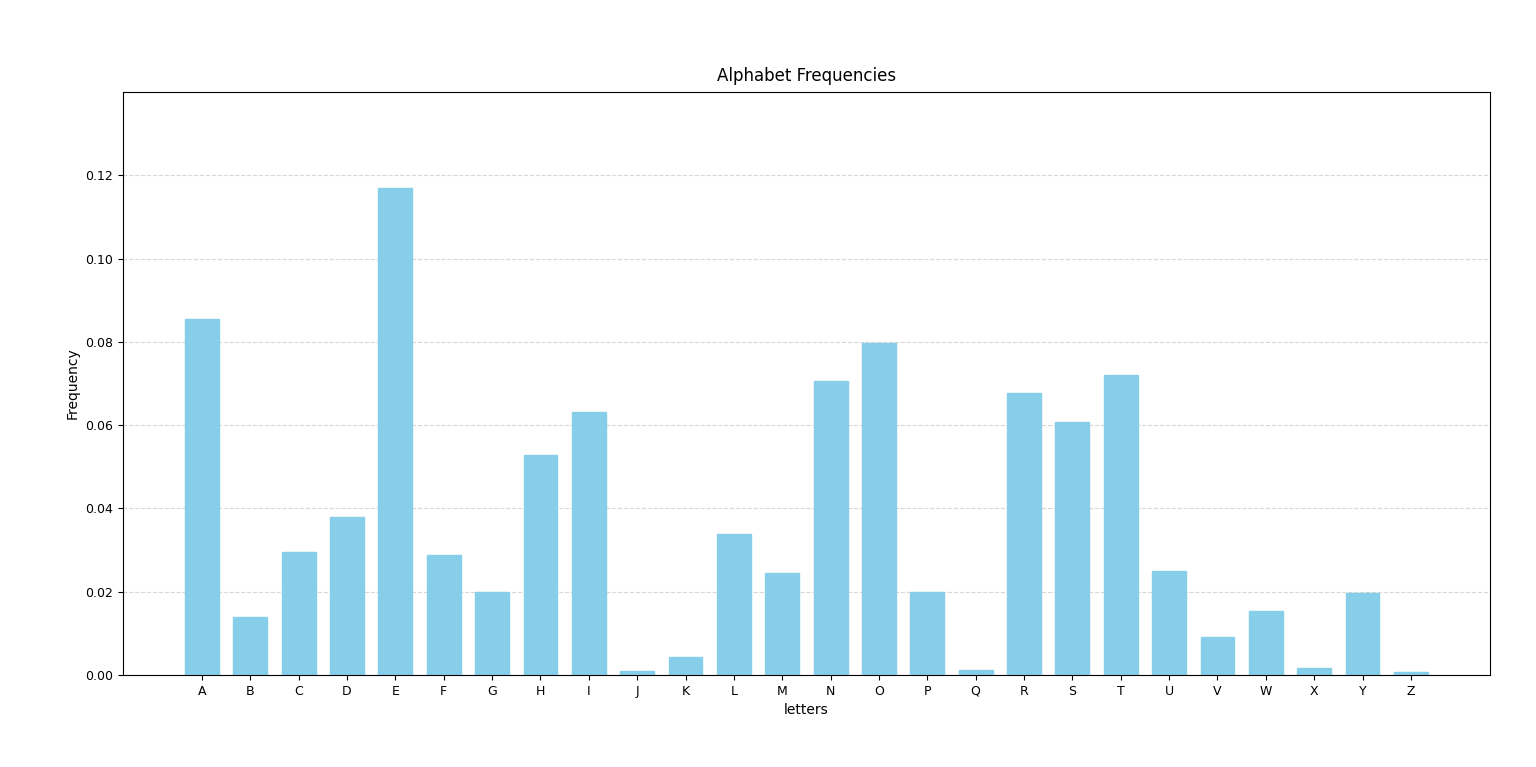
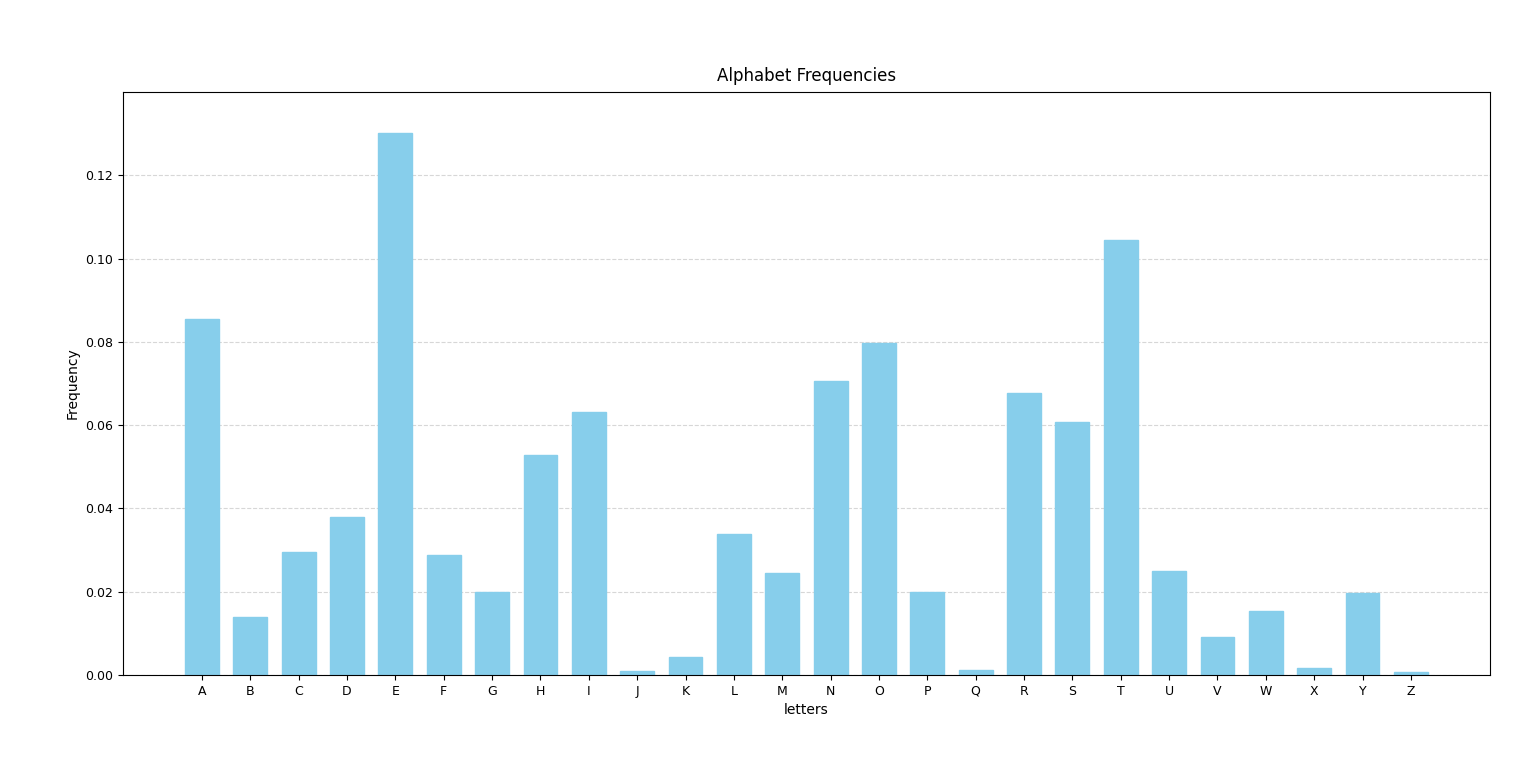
E: 0.1170 -> 0.1302
T: 0.0720 -> 0.1045
